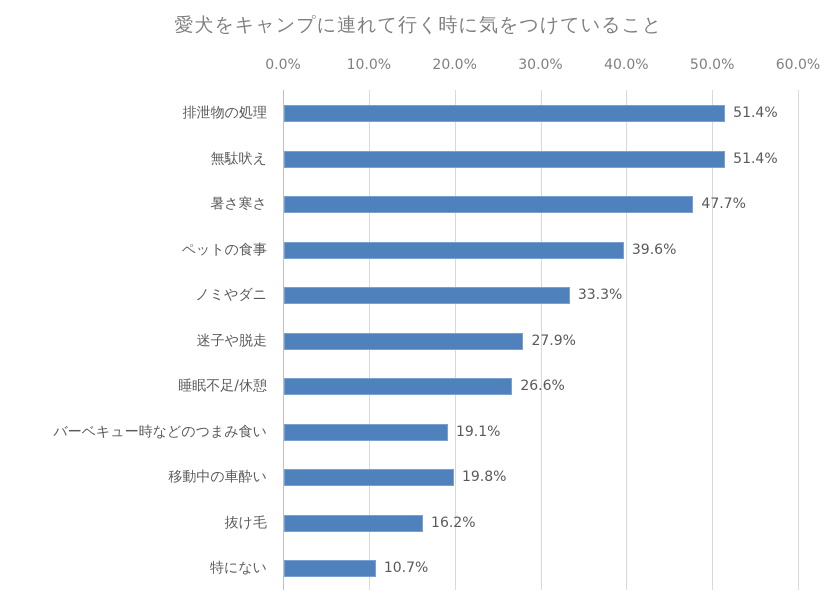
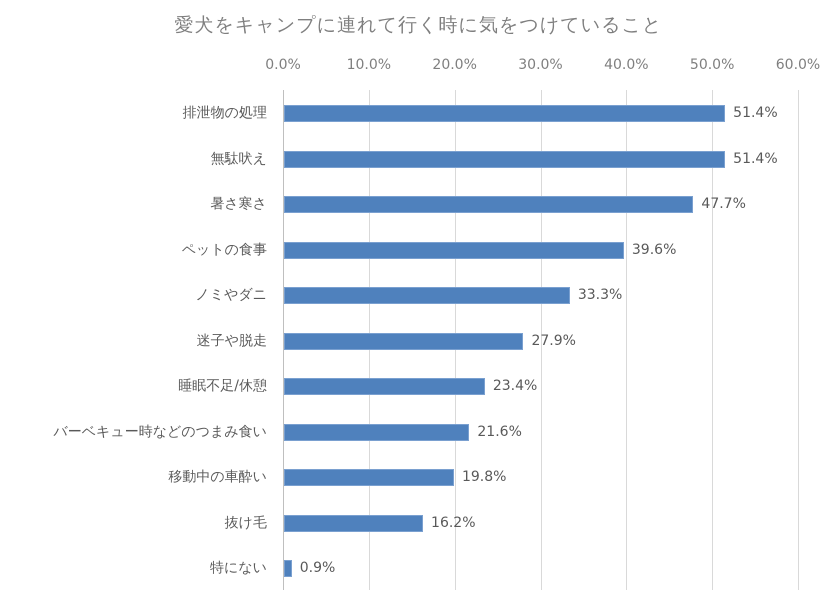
睡眠不足/休憩: 26.6% -> 23.4%
バーベキュー時などのつまみ食い: 19.1% -> 21.6%
特にない: 10.7% -> 0.9%
